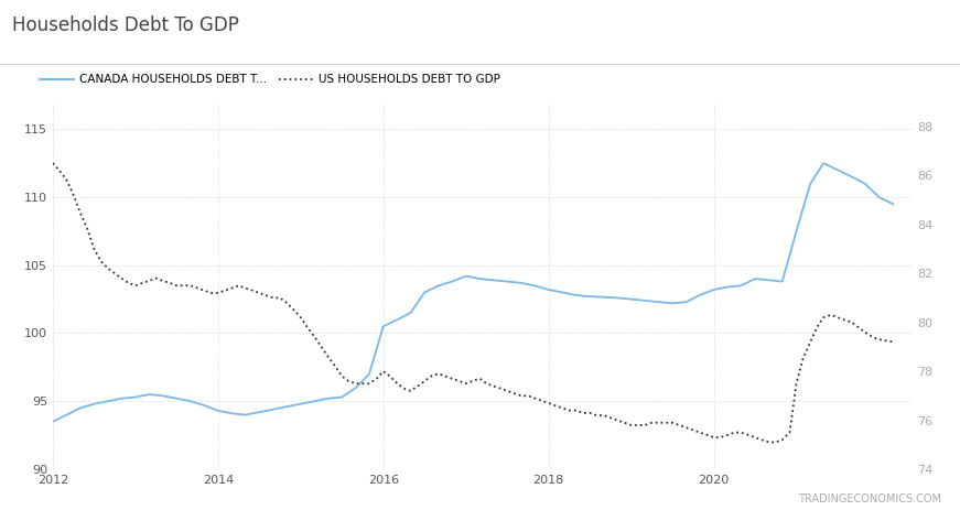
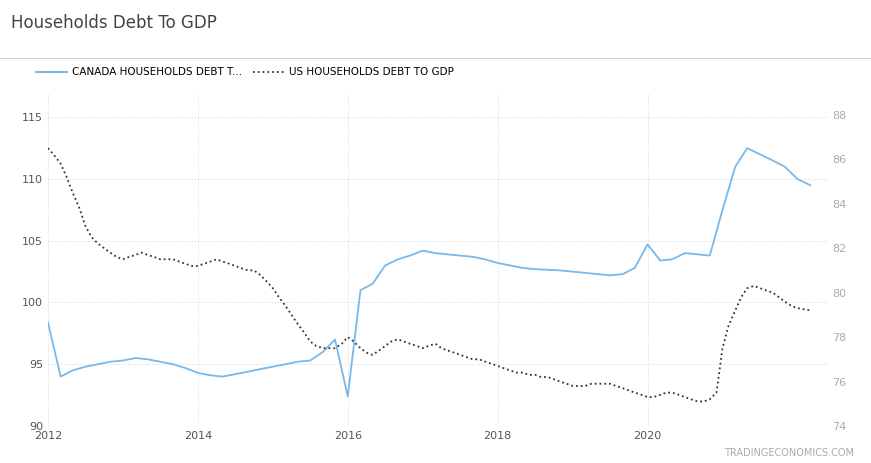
CANADA HOUSEHOLDS DEBT T.../2012: 93.5 -> 98.4
CANADA HOUSEHOLDS DEBT T.../2016: 100.5 -> 92.4
CANADA HOUSEHOLDS DEBT T.../2020: 103.2 -> 104.7
